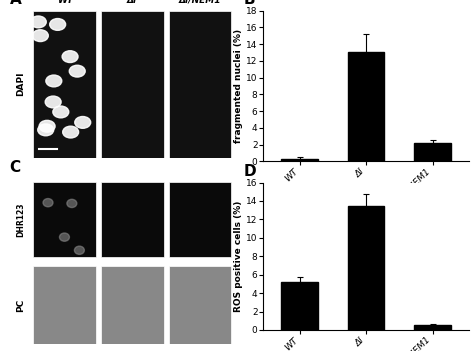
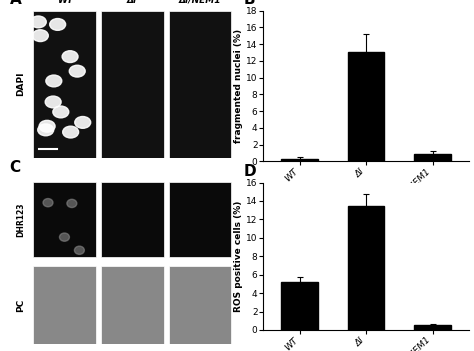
ΔI/NEM1: 2.2 -> 0.9
